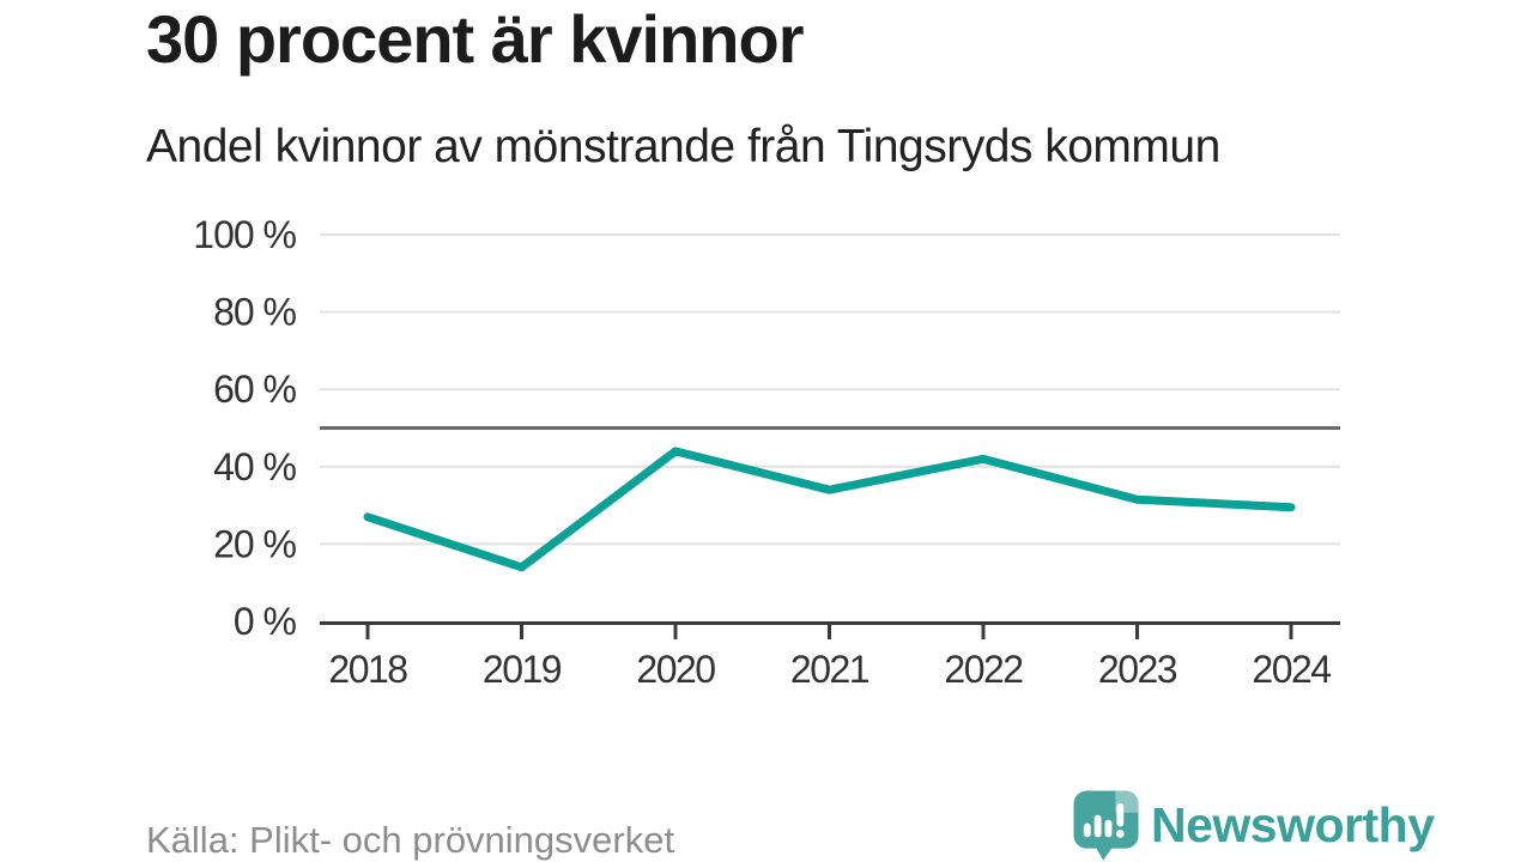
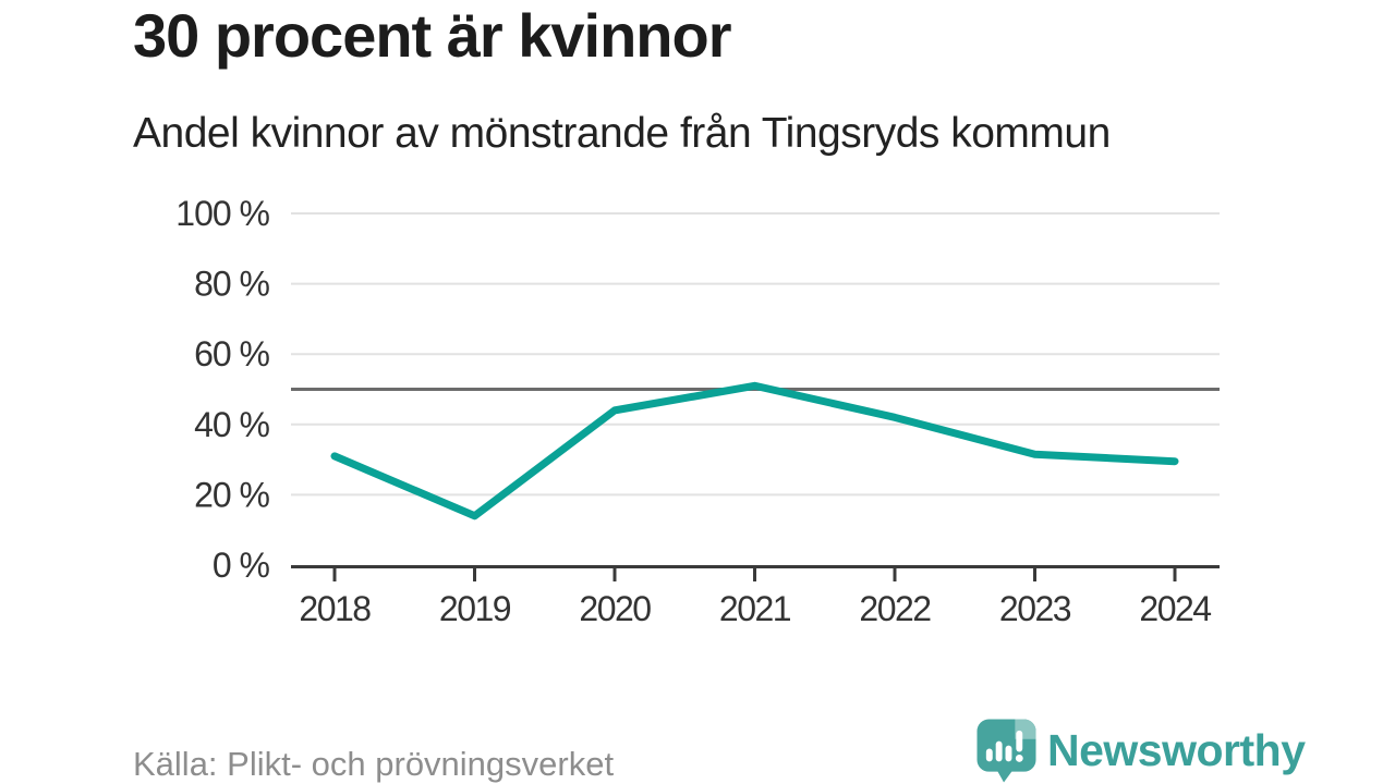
2018: 27% -> 31%
2021: 34% -> 51%
